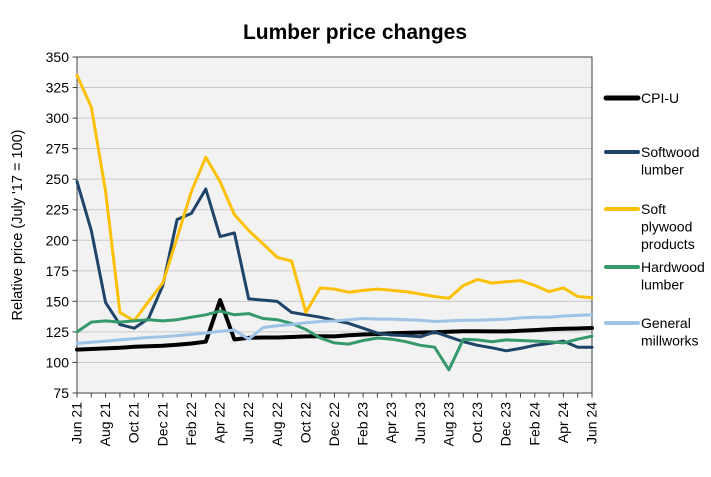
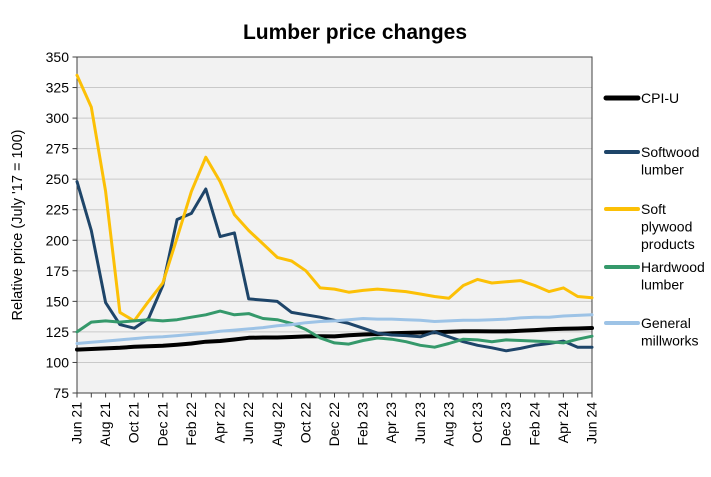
CPI-U/Apr 22: 151 -> 118
General millworks/Jun 22: 119 -> 128
Soft plywood products/Oct 22: 141 -> 175
Hardwood lumber/Aug 23: 94 -> 116
